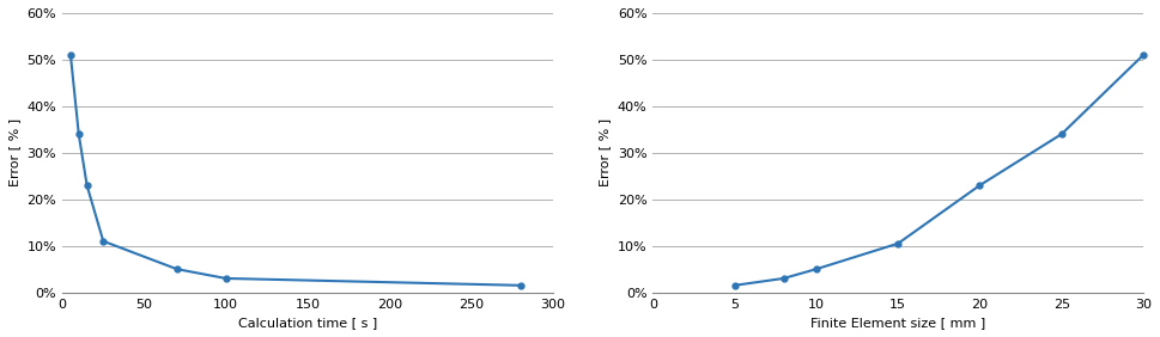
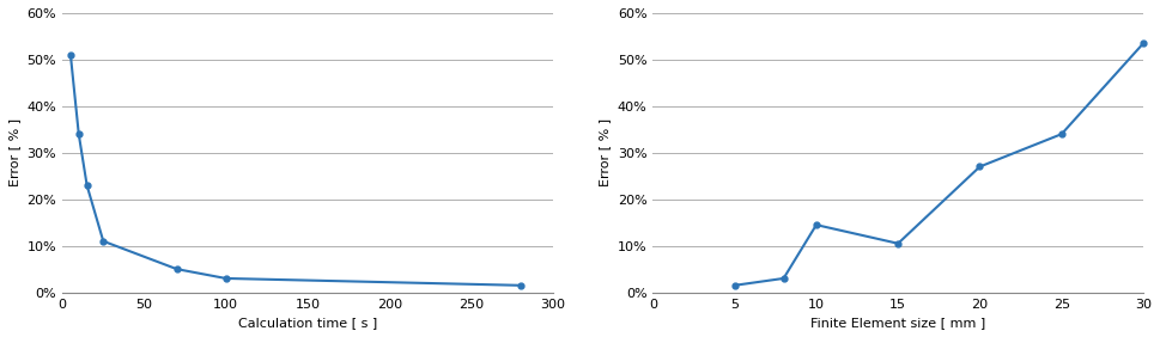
10: 5.0% -> 14.5%
20: 23.0% -> 27.0%
30: 51.0% -> 53.5%
